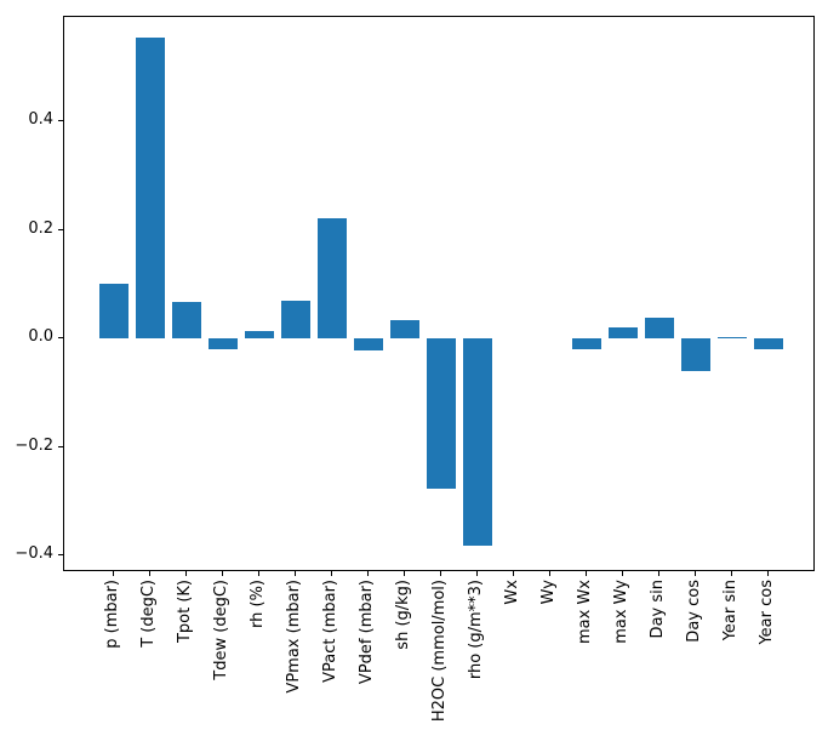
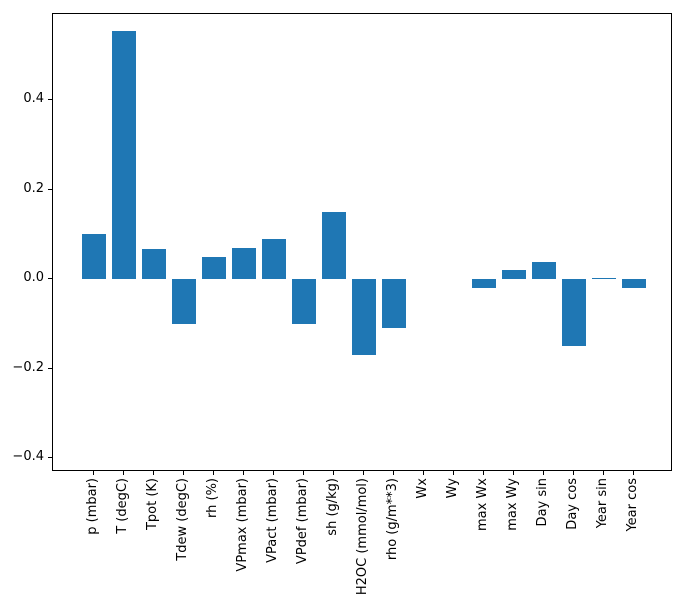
Tdew (degC): -0.02 -> -0.10
rh (%): 0.01 -> 0.05
VPact (mbar): 0.22 -> 0.09
VPdef (mbar): -0.02 -> -0.10
sh (g/kg): 0.03 -> 0.15
H2OC (mmol/mol): -0.28 -> -0.17
rho (g/m**3): -0.38 -> -0.11
Day cos: -0.06 -> -0.15
